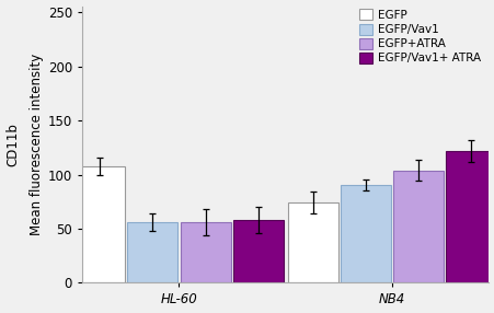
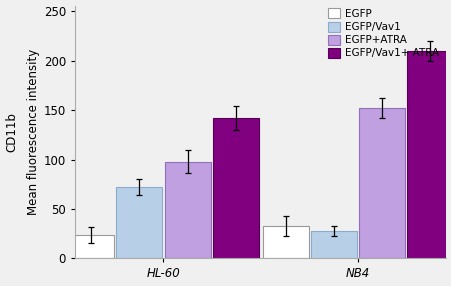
EGFP/HL-60: 108 -> 24
EGFP/Vav1/HL-60: 56 -> 72
EGFP+ATRA/HL-60: 56 -> 98
EGFP/Vav1+ ATRA/HL-60: 58 -> 142
EGFP/NB4: 74 -> 33
EGFP/Vav1/NB4: 90 -> 28
EGFP+ATRA/NB4: 104 -> 152
EGFP/Vav1+ ATRA/NB4: 122 -> 210
